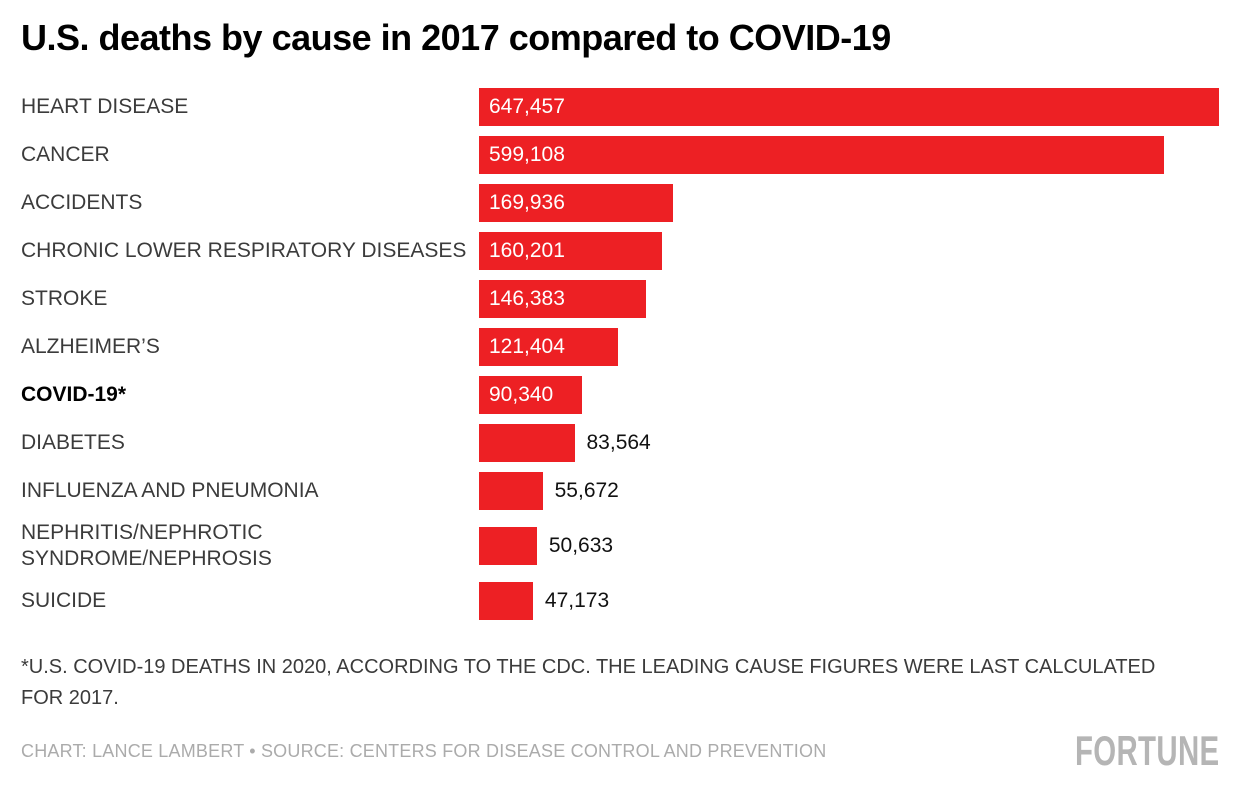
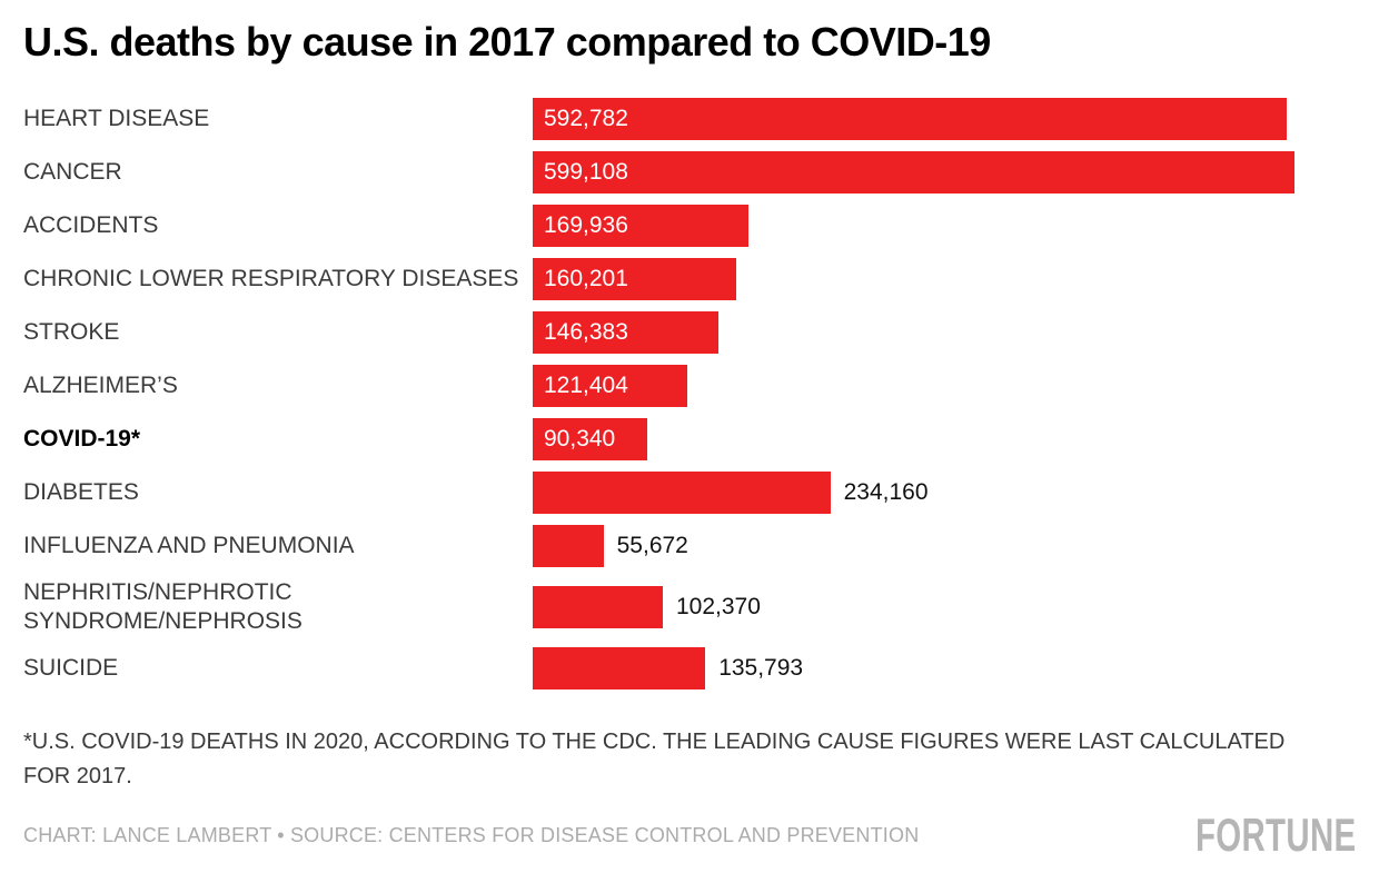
HEART DISEASE: 647,457 -> 592,782
DIABETES: 83,564 -> 234,160
NEPHRITIS/NEPHROTIC SYNDROME/NEPHROSIS: 50,633 -> 102,370
SUICIDE: 47,173 -> 135,793
